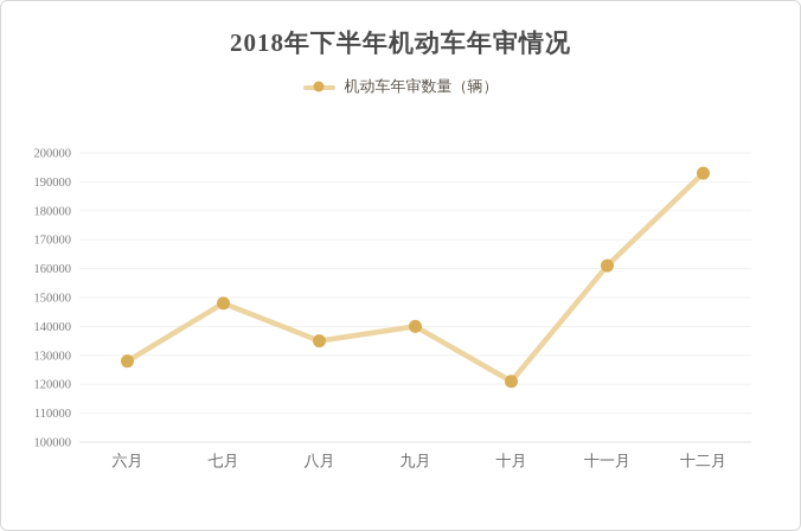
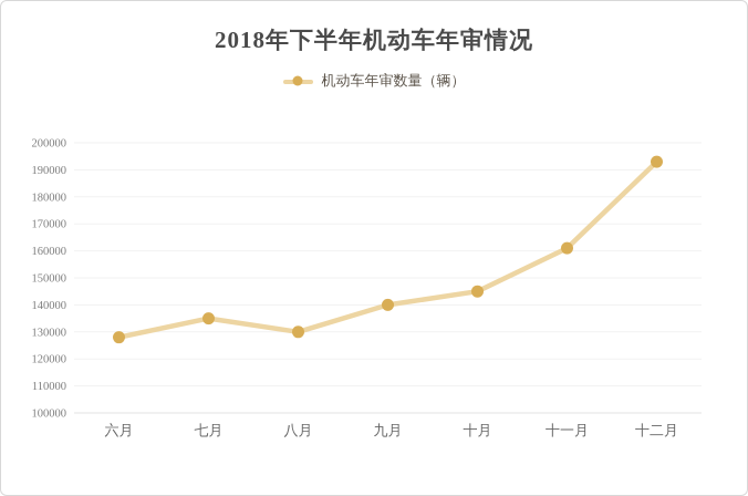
七月: 148000 -> 135000
八月: 135000 -> 130000
十月: 121000 -> 145000
